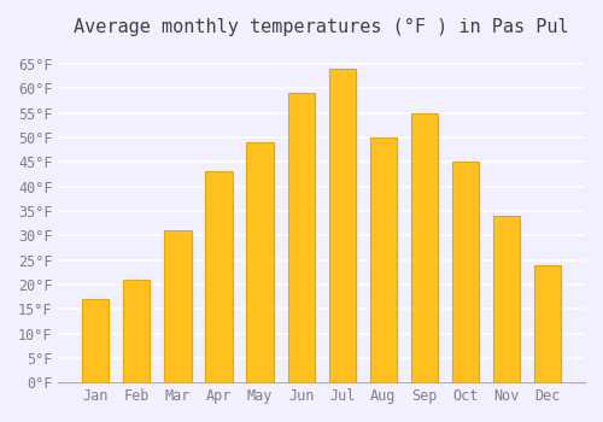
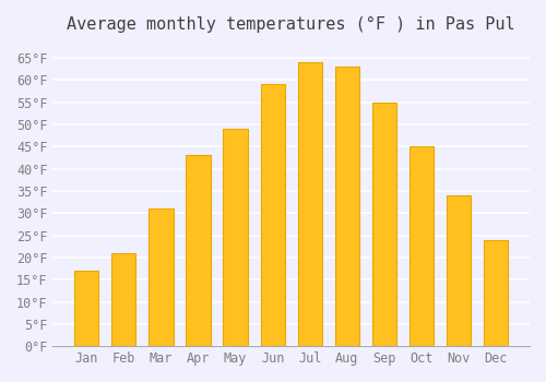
Aug: 50°F -> 63°F
